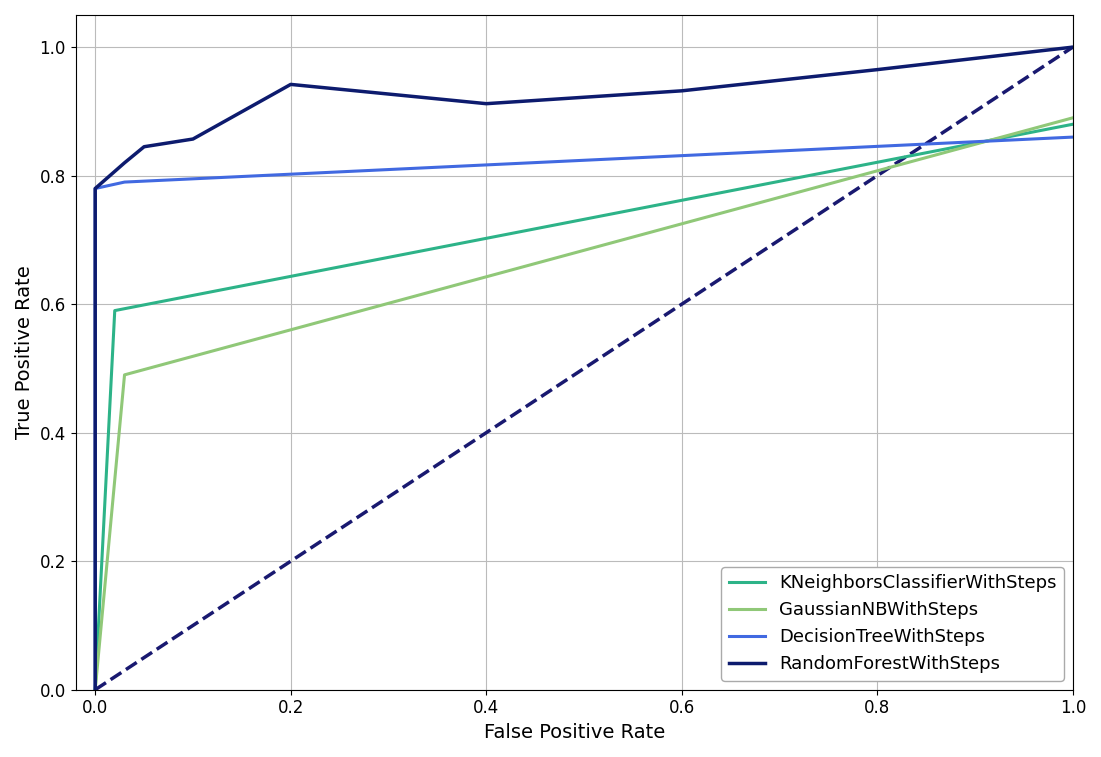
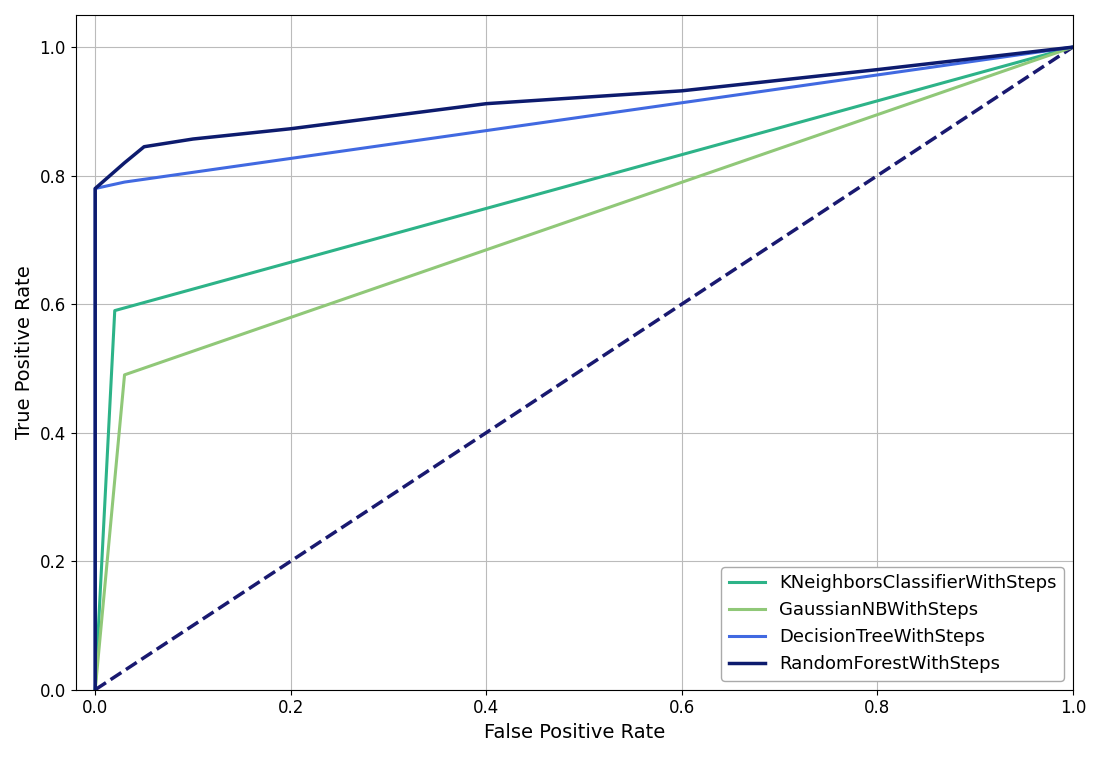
RandomForestWithSteps/0.2: 0.942 -> 0.873
KNeighborsClassifierWithSteps/1.0: 0.88 -> 1.00
GaussianNBWithSteps/1.0: 0.89 -> 1.00
DecisionTreeWithSteps/1.0: 0.86 -> 1.00
